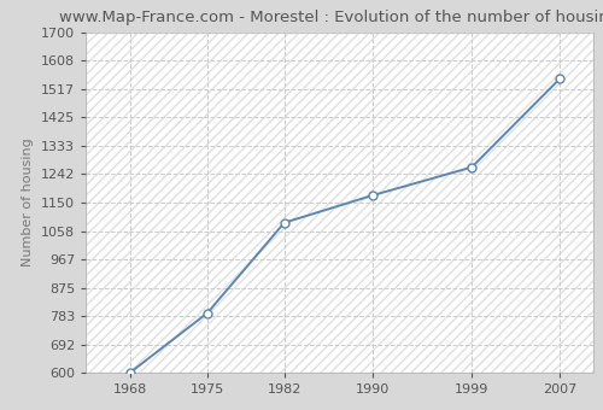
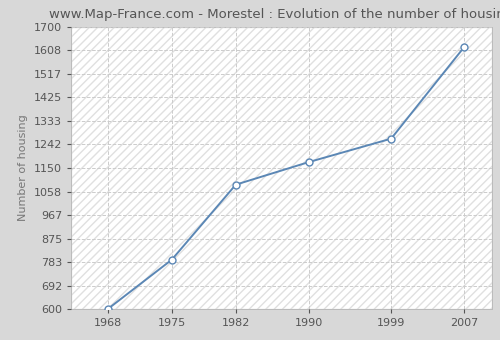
2007: 1550 -> 1621
